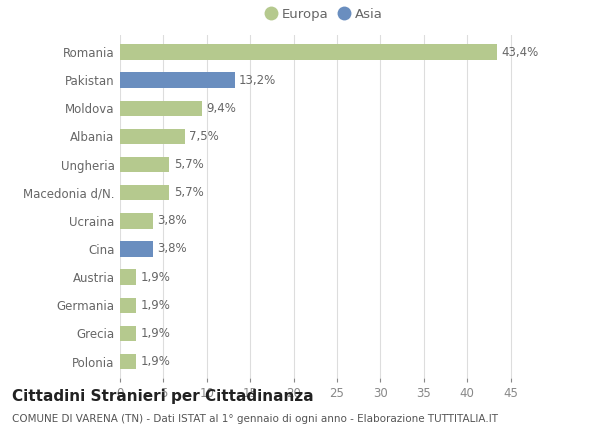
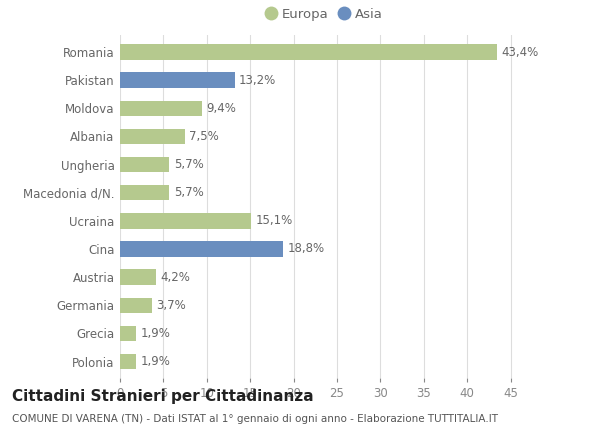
Ucraina: 3,8% -> 15,1%
Cina: 3,8% -> 18,8%
Austria: 1,9% -> 4,2%
Germania: 1,9% -> 3,7%
